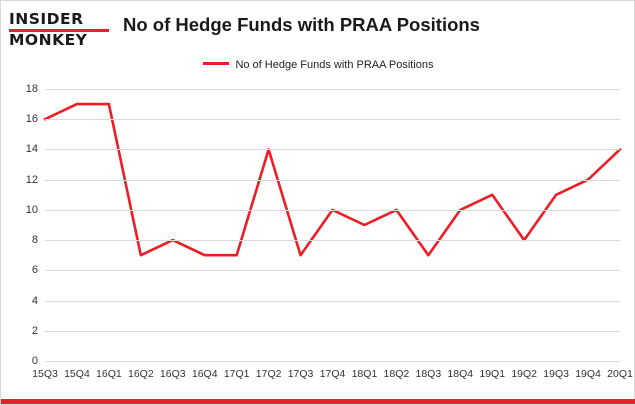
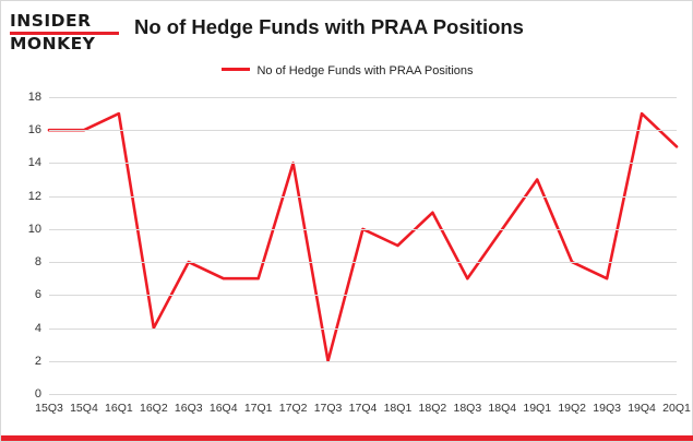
15Q4: 17 -> 16
16Q2: 7 -> 4
17Q3: 7 -> 2
18Q2: 10 -> 11
19Q1: 11 -> 13
19Q3: 11 -> 7
19Q4: 12 -> 17
20Q1: 14 -> 15
